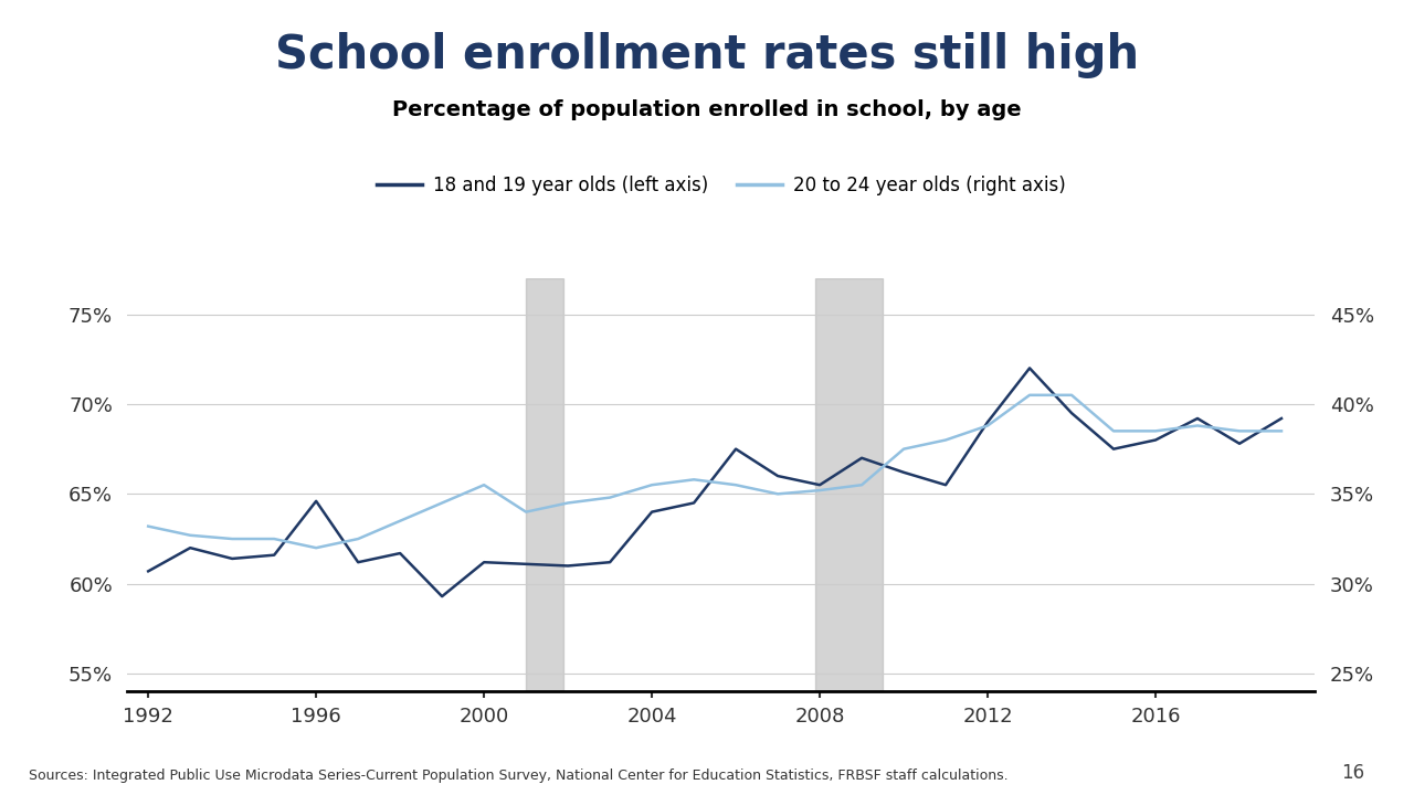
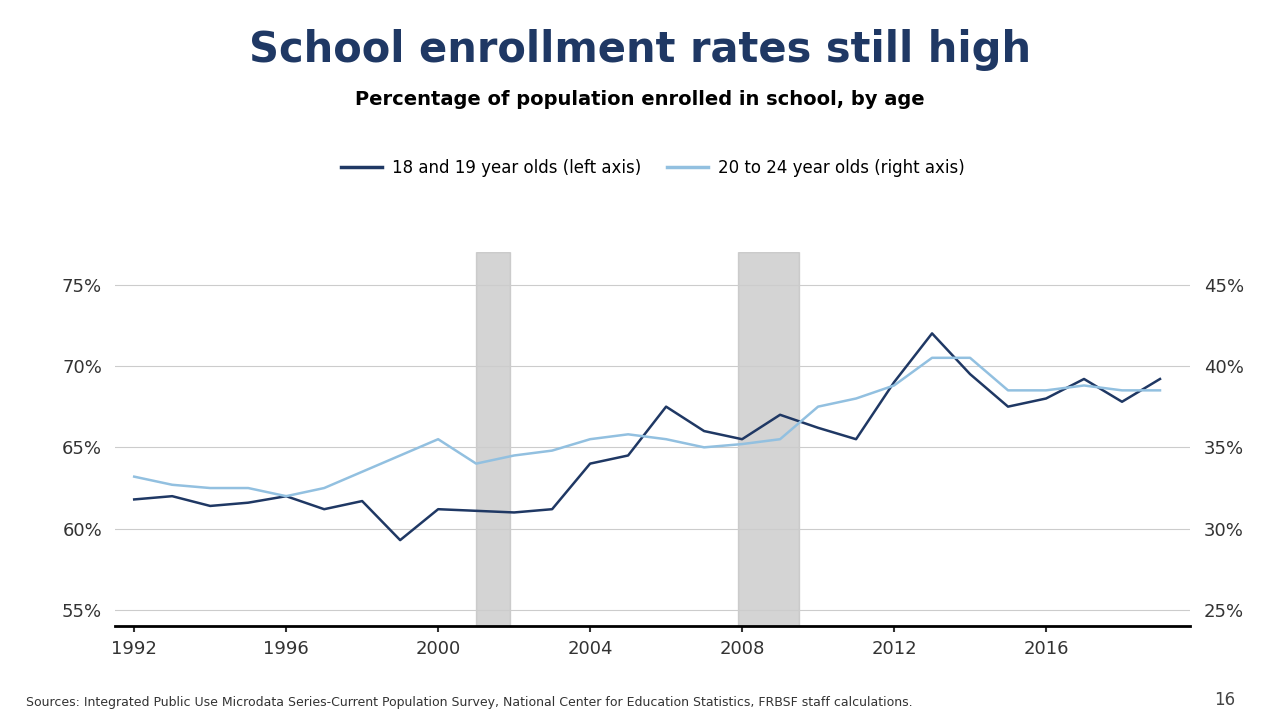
18 and 19 year olds (left axis)/1992: 60.7% -> 61.8%
18 and 19 year olds (left axis)/1996: 64.6% -> 62.0%
